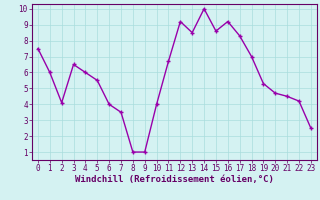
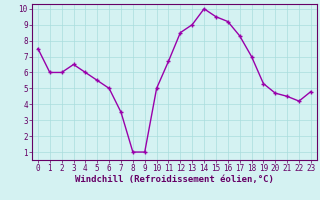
2: 4.1 -> 6.0
6: 4.0 -> 5.0
10: 4.0 -> 5.0
12: 9.2 -> 8.5
13: 8.5 -> 9.0
15: 8.6 -> 9.5
23: 2.5 -> 4.8
